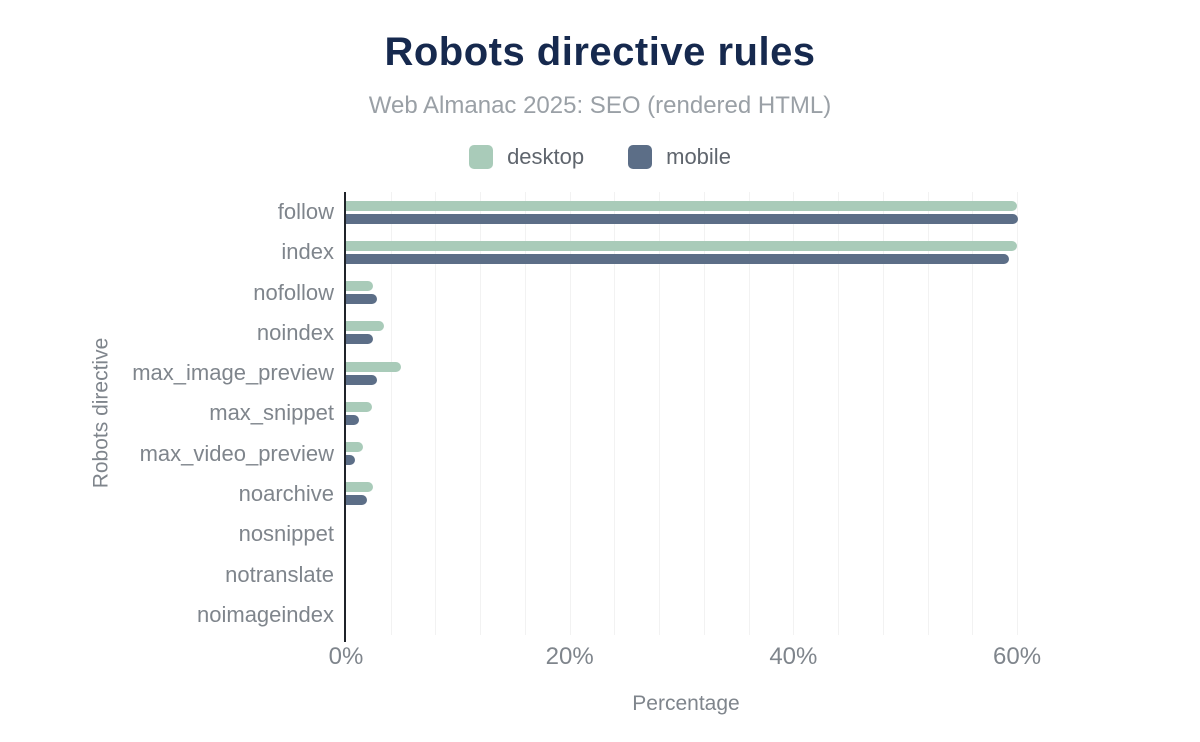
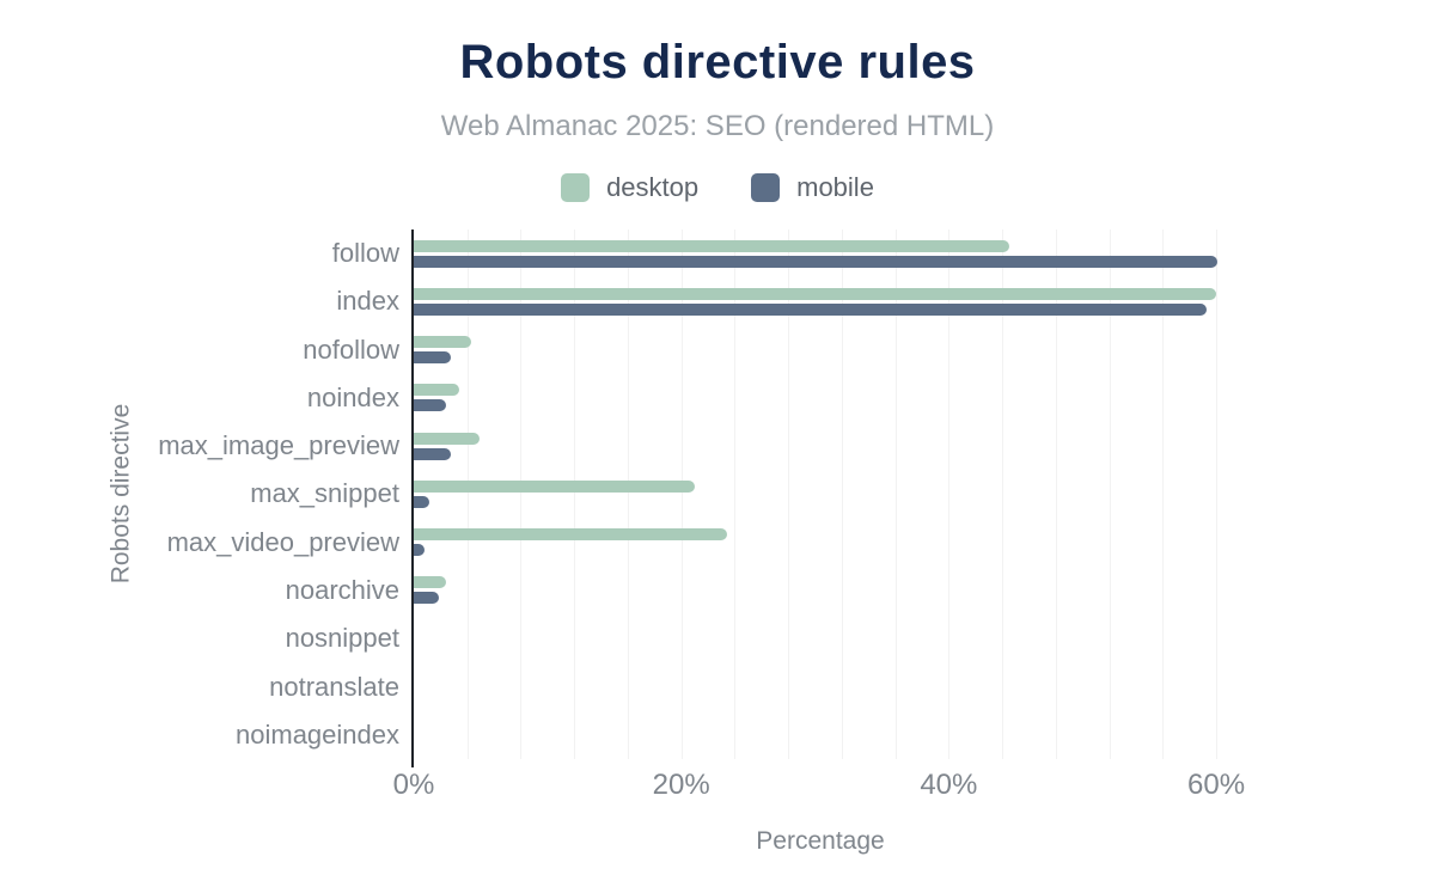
desktop/follow: 60.0% -> 44.5%
desktop/nofollow: 2.4% -> 4.3%
desktop/max_snippet: 2.3% -> 21.0%
desktop/max_video_preview: 1.5% -> 23.4%
